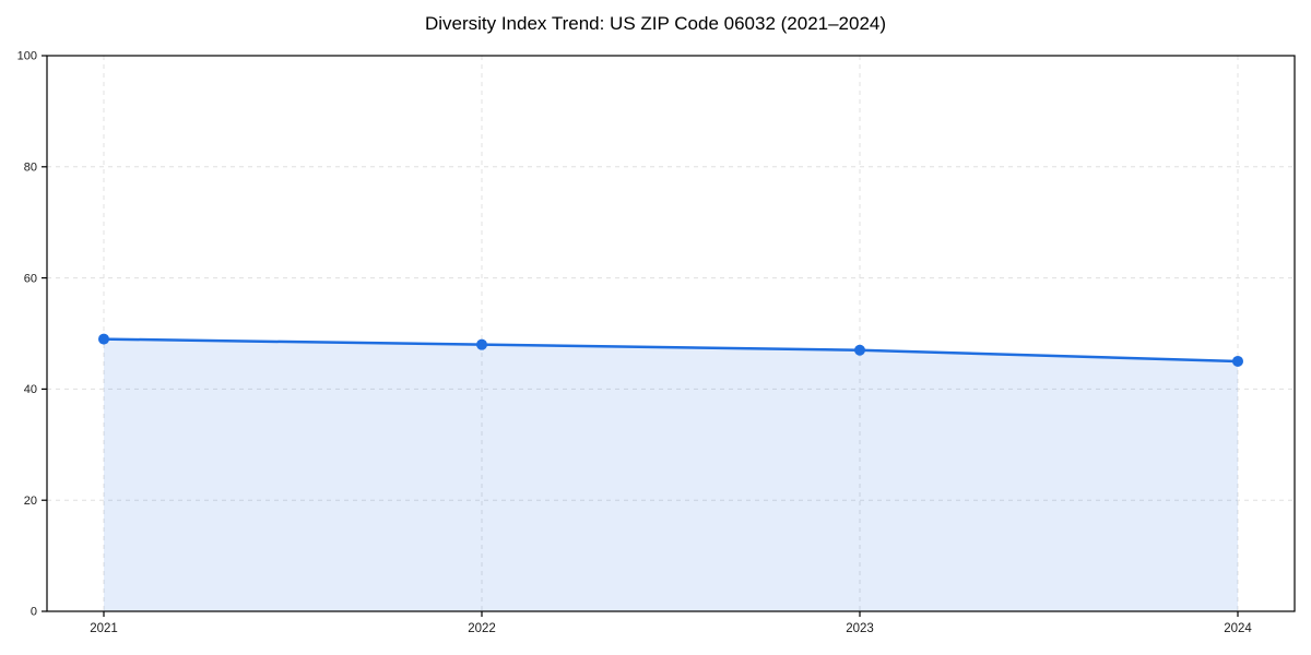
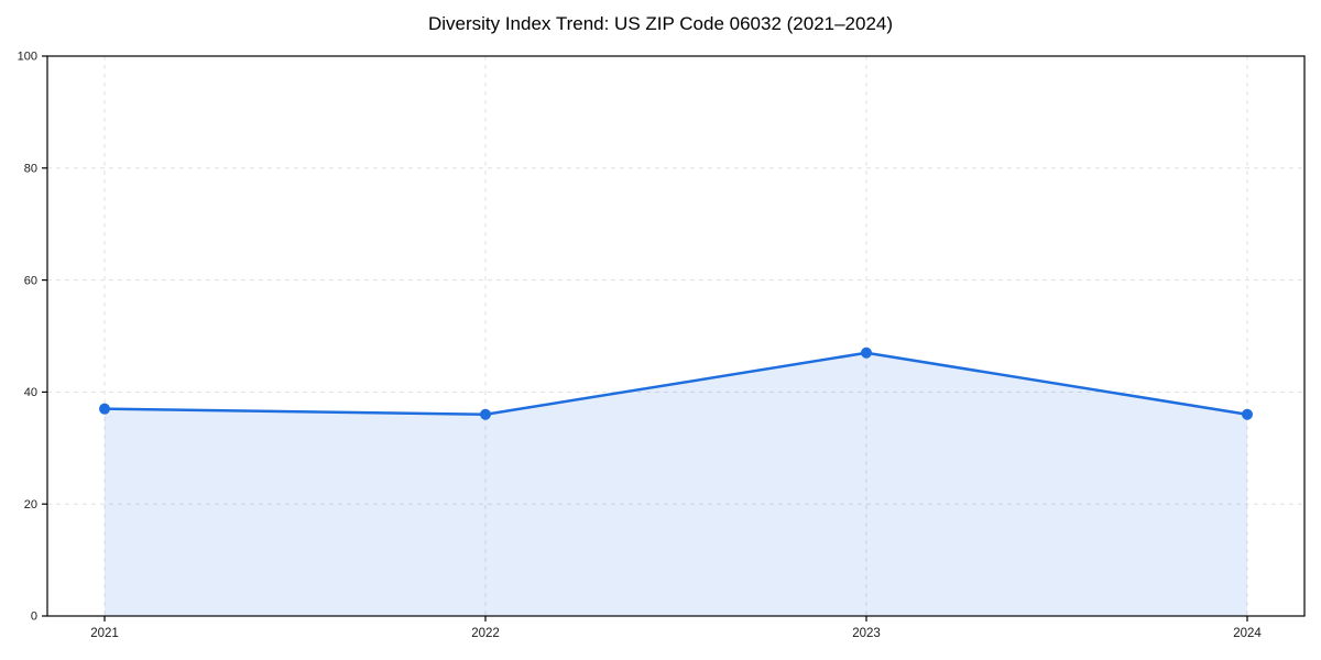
2021: 49 -> 37
2022: 48 -> 36
2024: 45 -> 36
